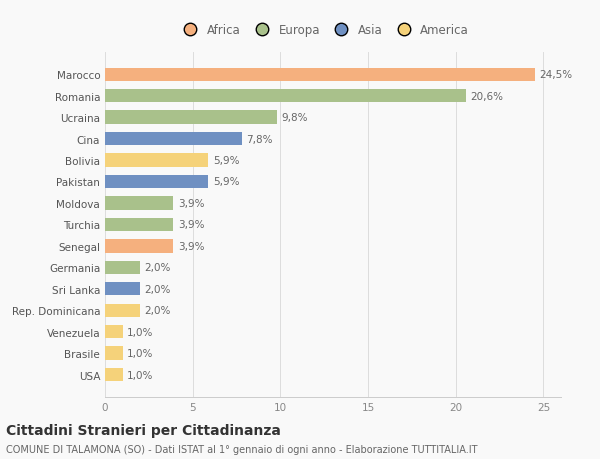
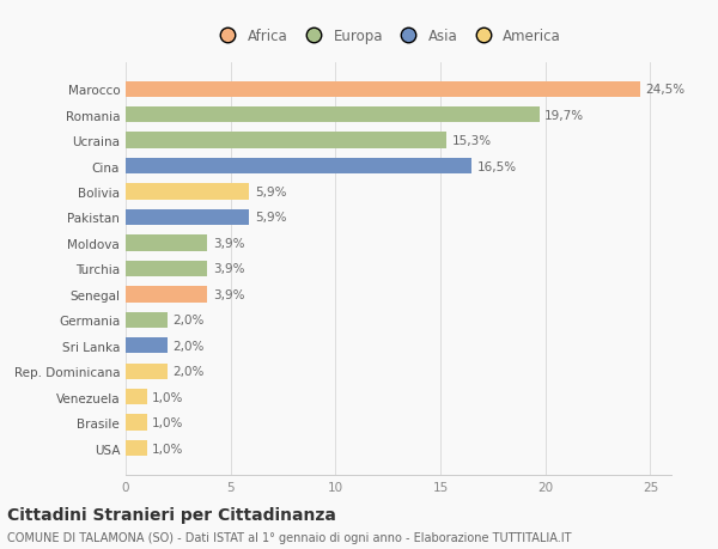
Romania: 20,6% -> 19,7%
Ucraina: 9,8% -> 15,3%
Cina: 7,8% -> 16,5%
